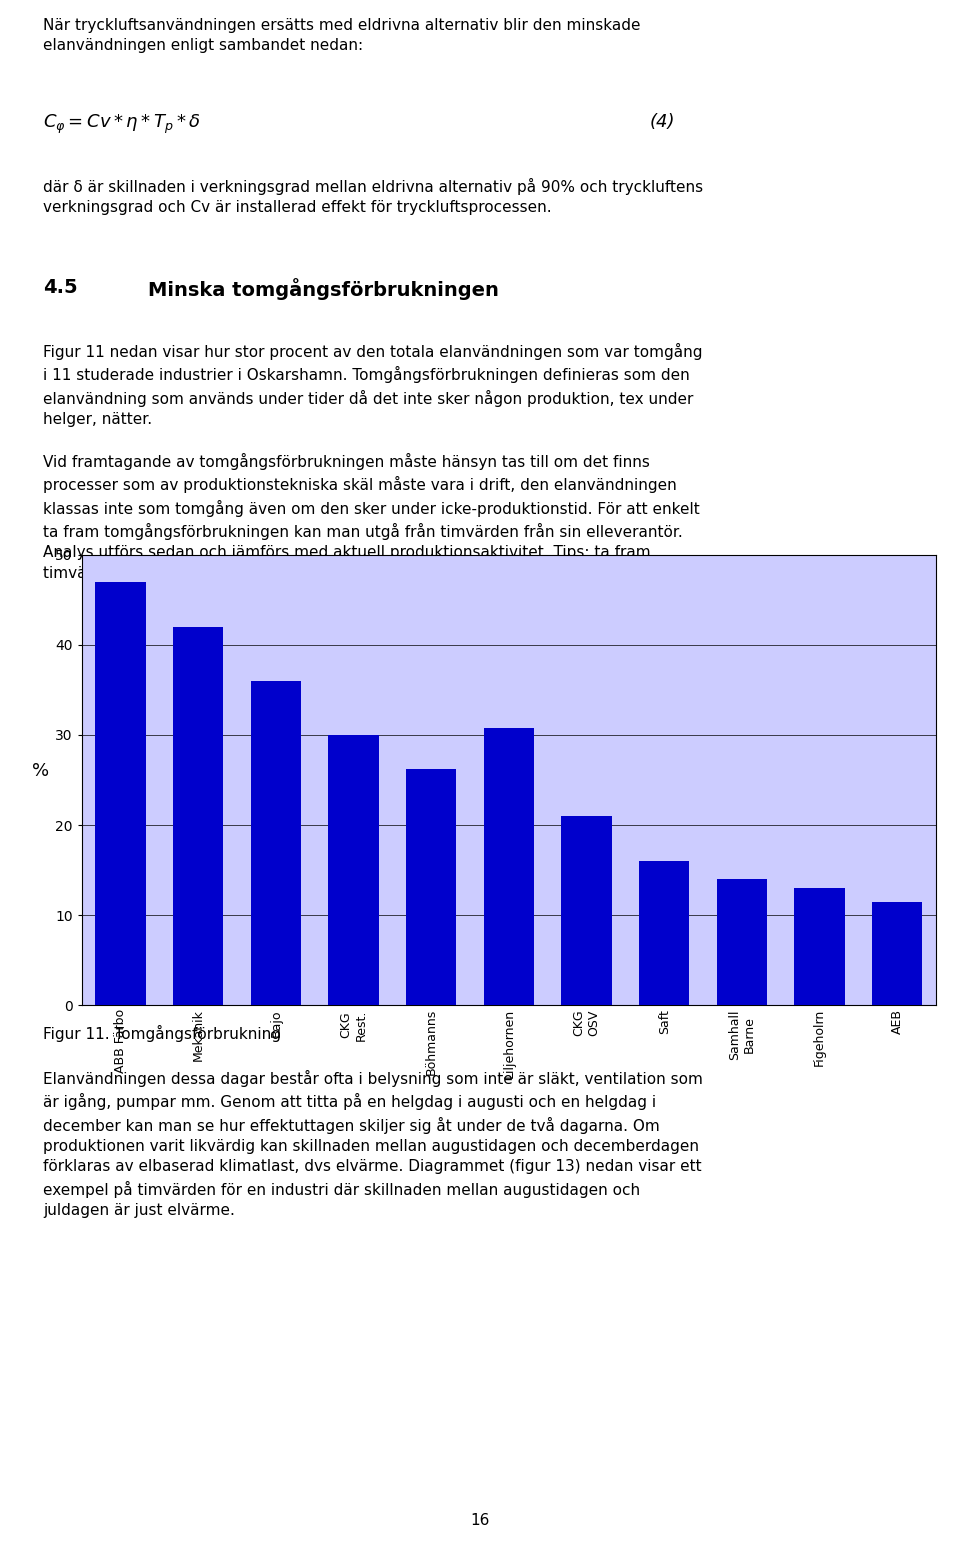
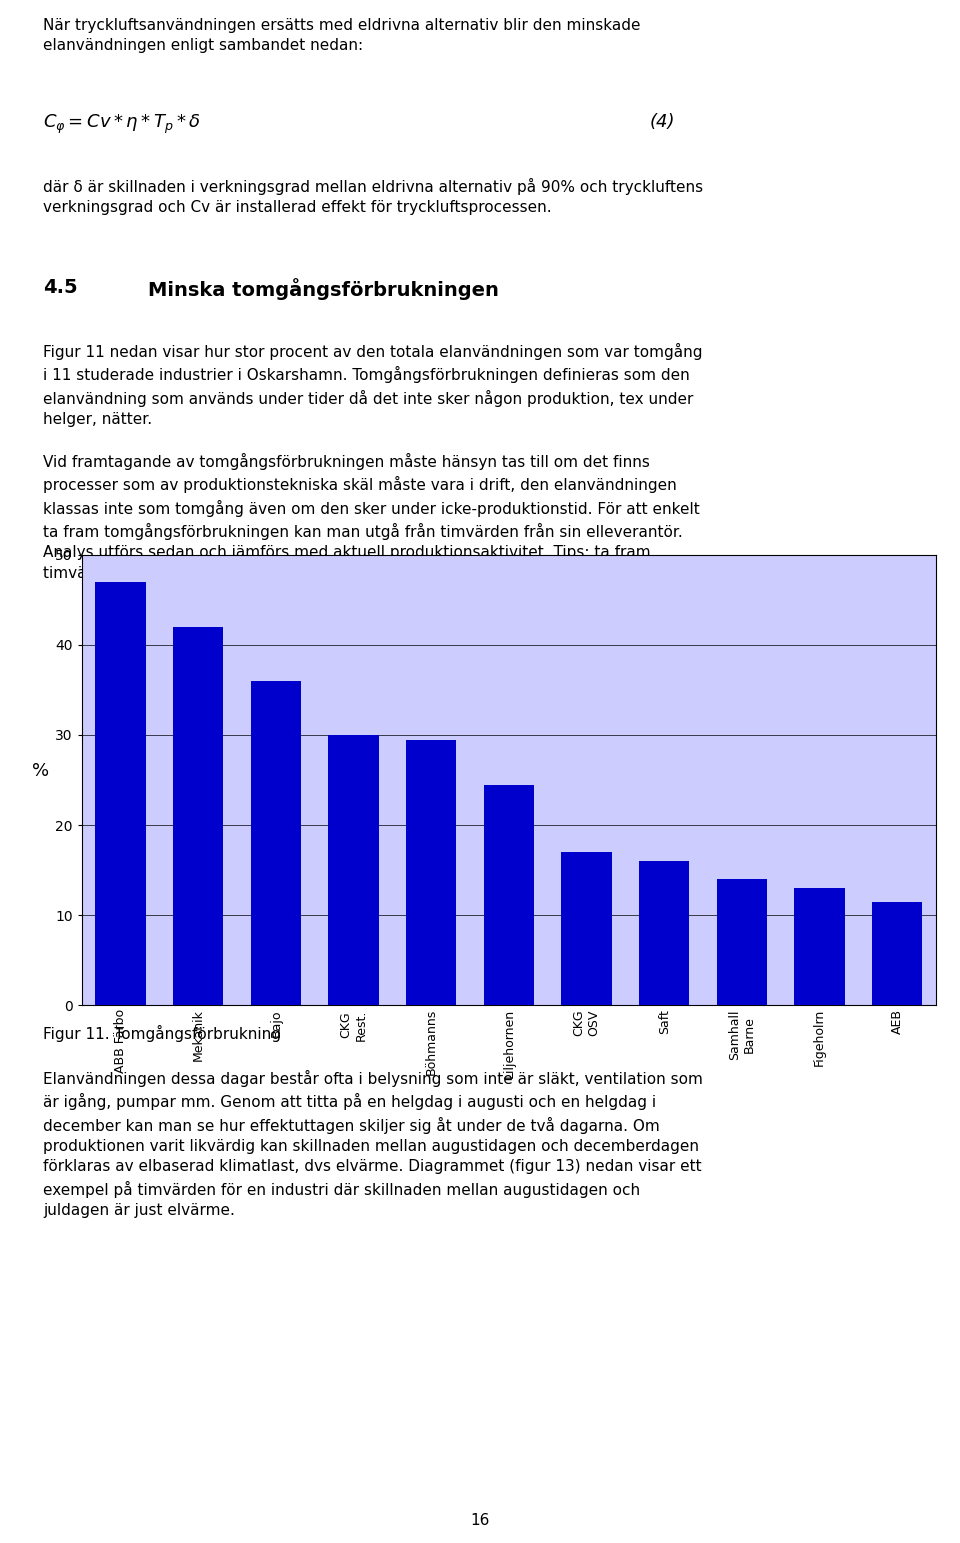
Böhmanns: 26.2 -> 29.5
Liljehornen: 30.8 -> 24.5
CKG OSV: 21.0 -> 17.0
